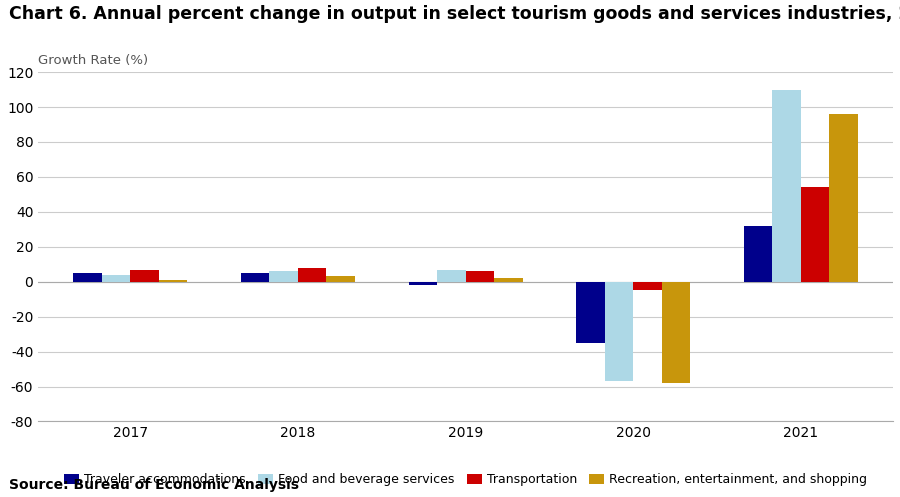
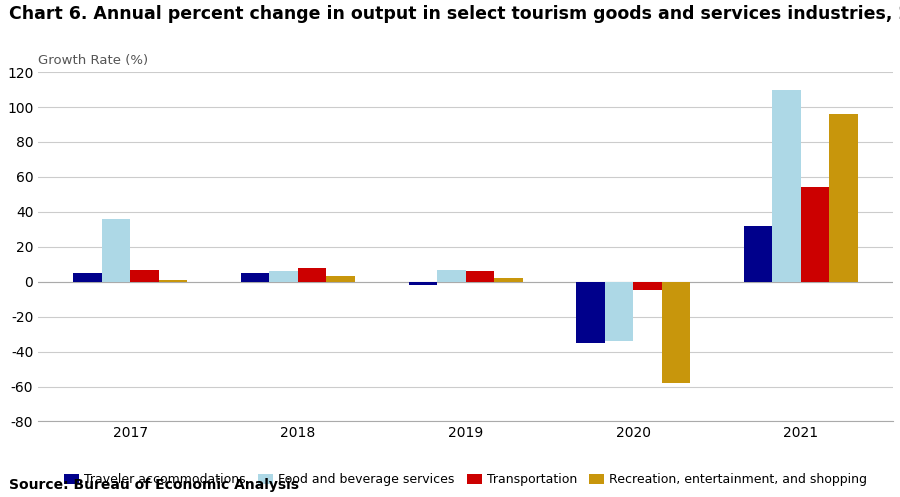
Food and beverage services/2017: 4 -> 36
Food and beverage services/2020: -57 -> -34
